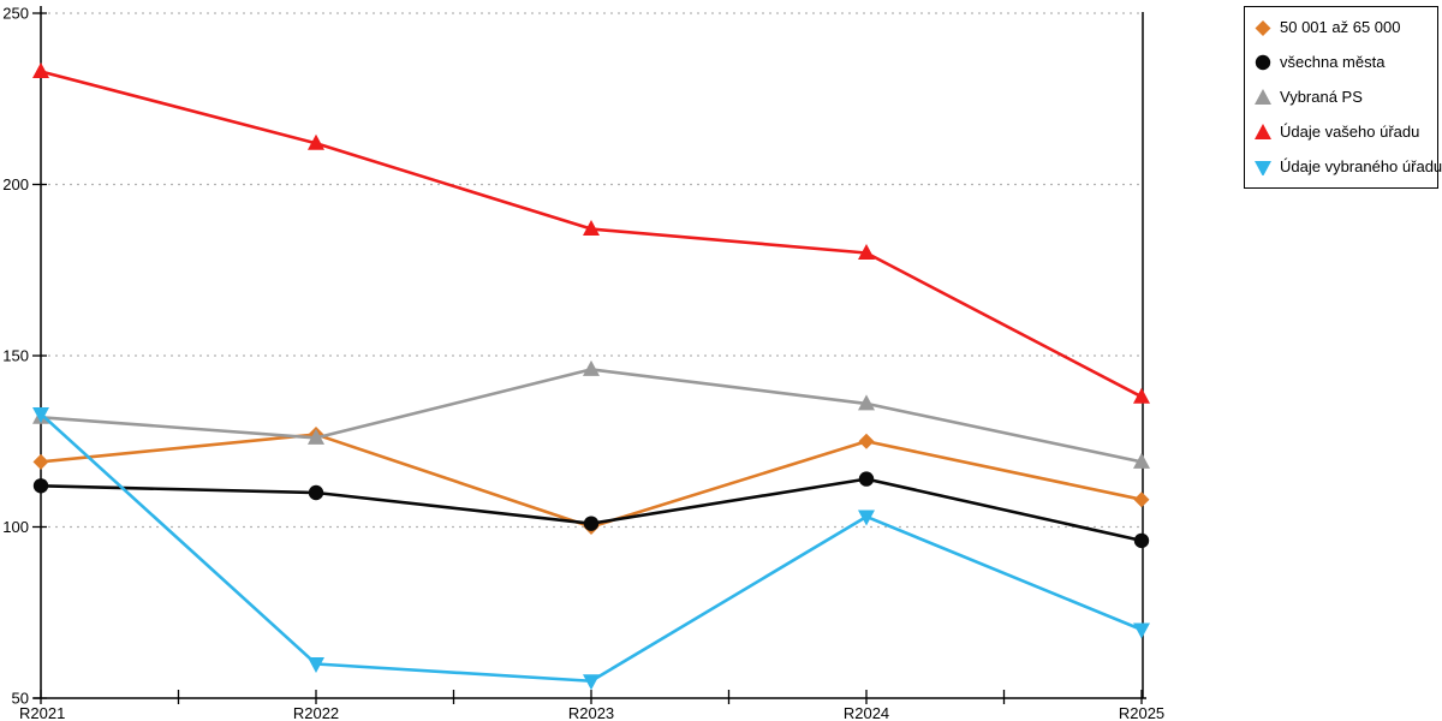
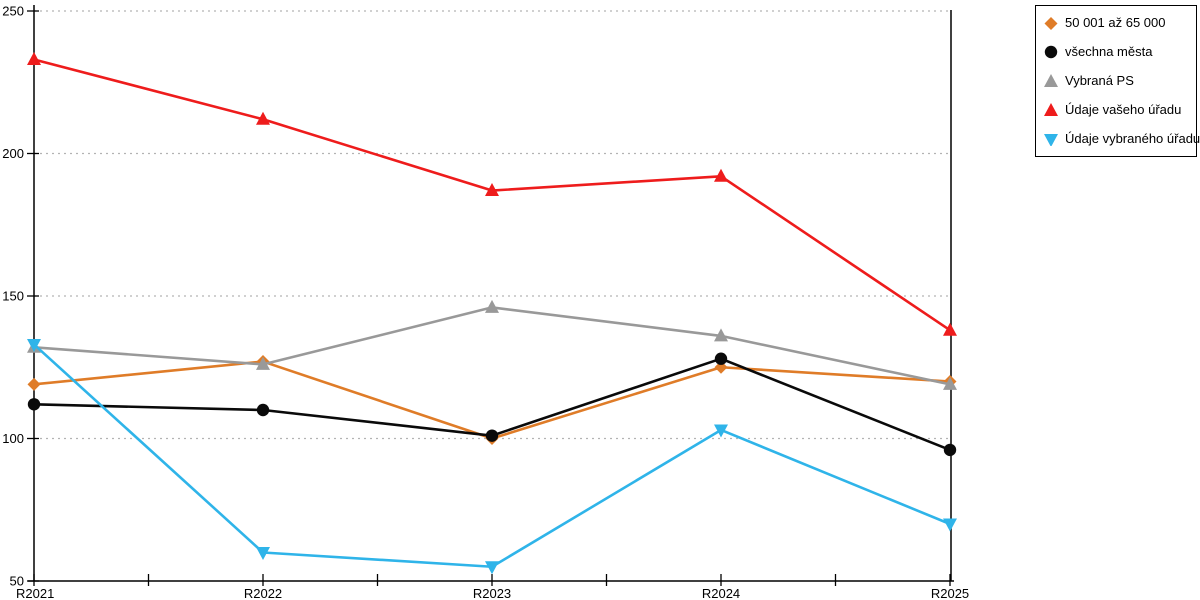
všechna města/R2024: 114 -> 128
Údaje vašeho úřadu/R2024: 180 -> 192
50 001 až 65 000/R2025: 108 -> 120
